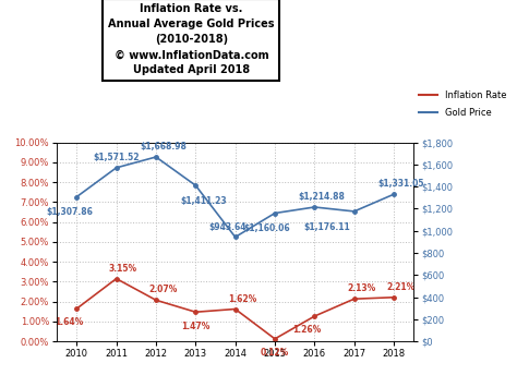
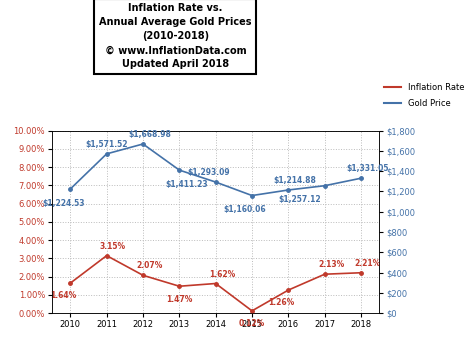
Gold Price/2010: $1,307.86 -> $1,224.53
Gold Price/2014: $943.64 -> $1,293.09
Gold Price/2017: $1,176.11 -> $1,257.12
